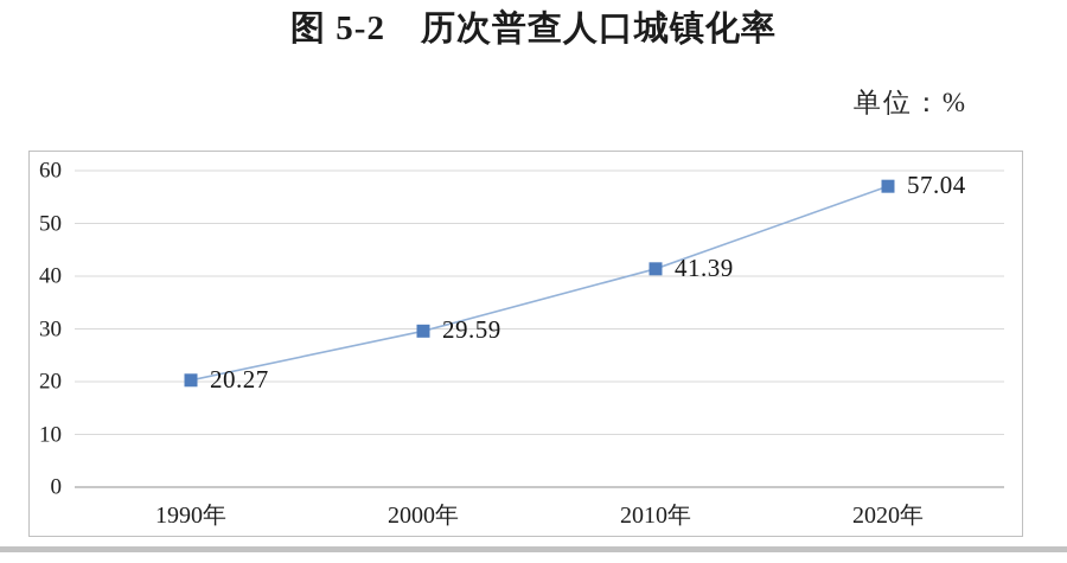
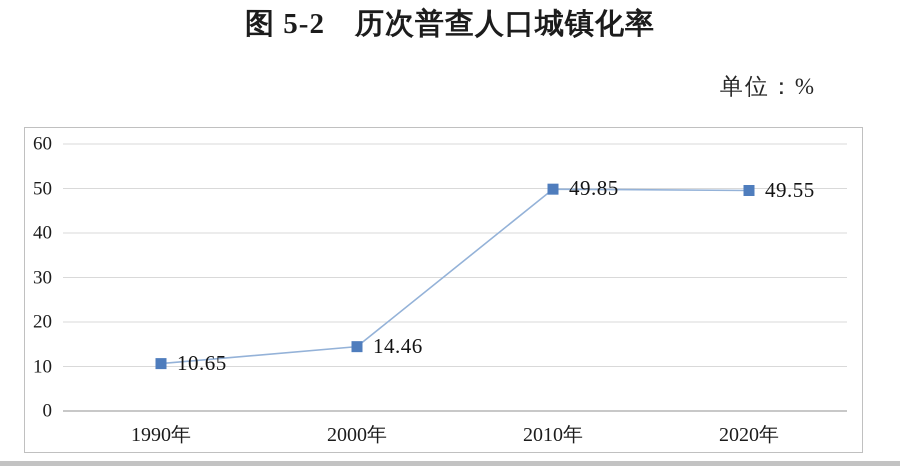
1990年: 20.27 -> 10.65
2000年: 29.59 -> 14.46
2010年: 41.39 -> 49.85
2020年: 57.04 -> 49.55
